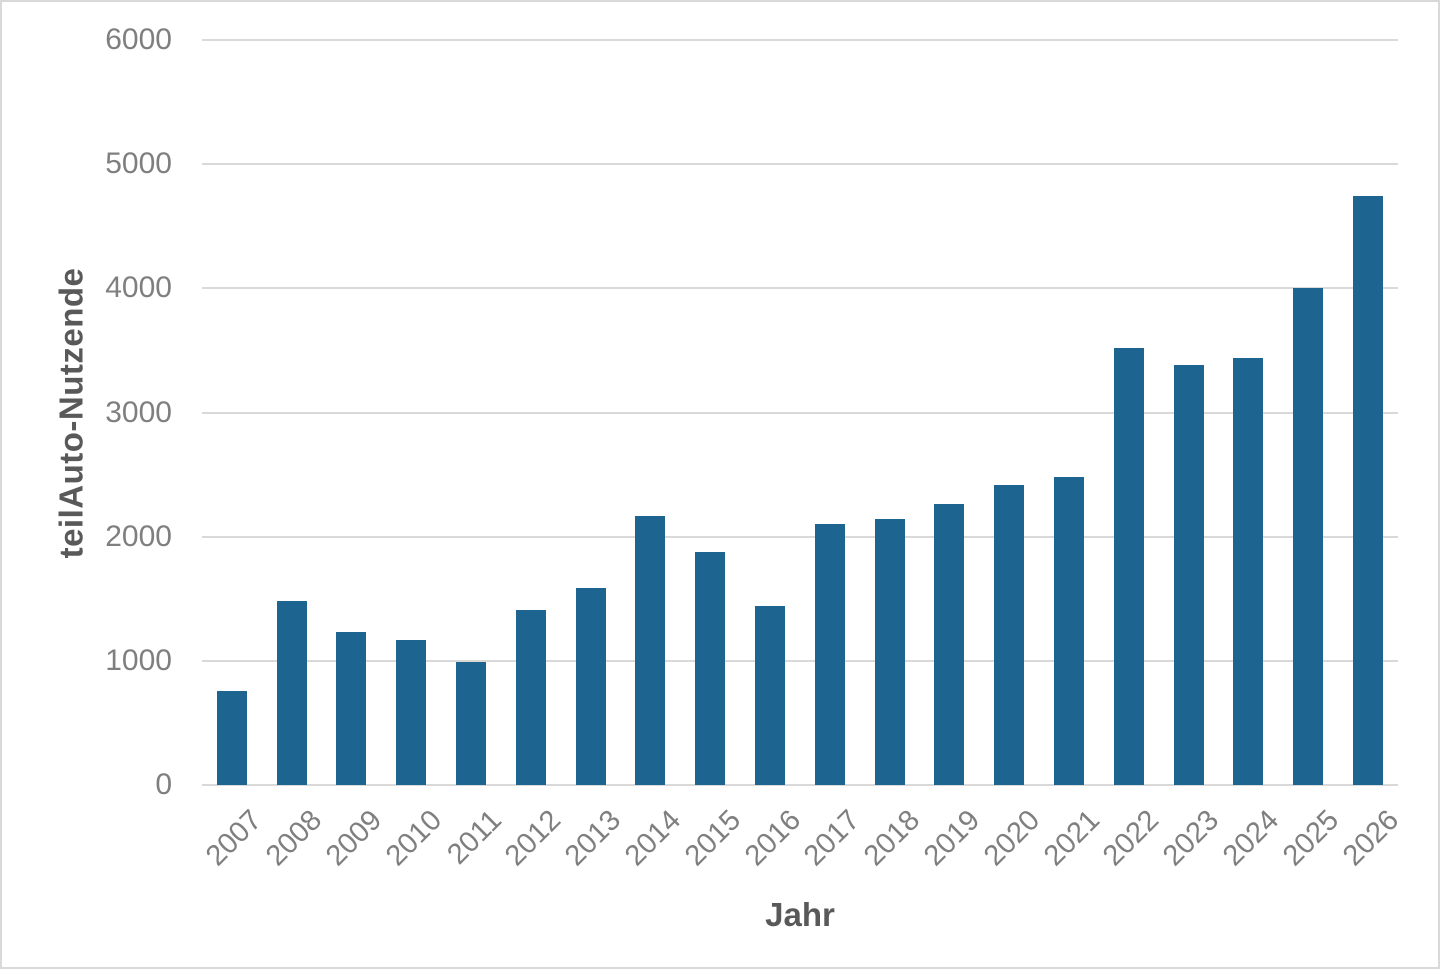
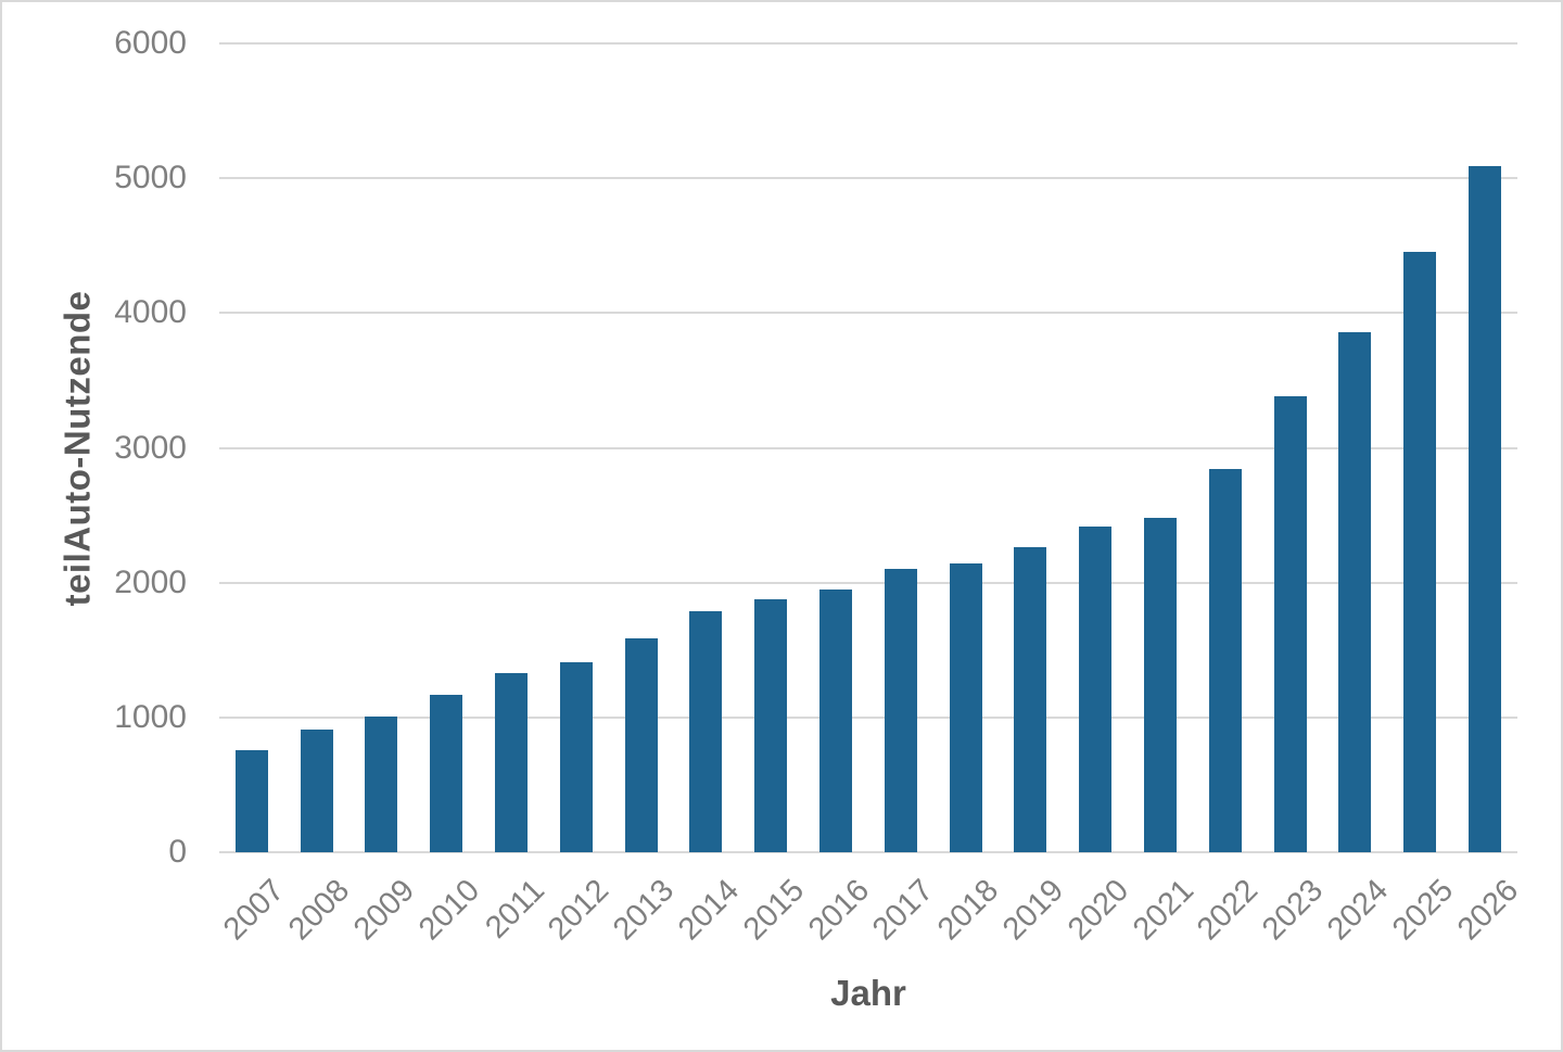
2008: 1480 -> 910
2009: 1230 -> 1010
2011: 990 -> 1330
2014: 2170 -> 1790
2016: 1440 -> 1950
2022: 3520 -> 2840
2024: 3440 -> 3860
2025: 4000 -> 4450
2026: 4740 -> 5090
